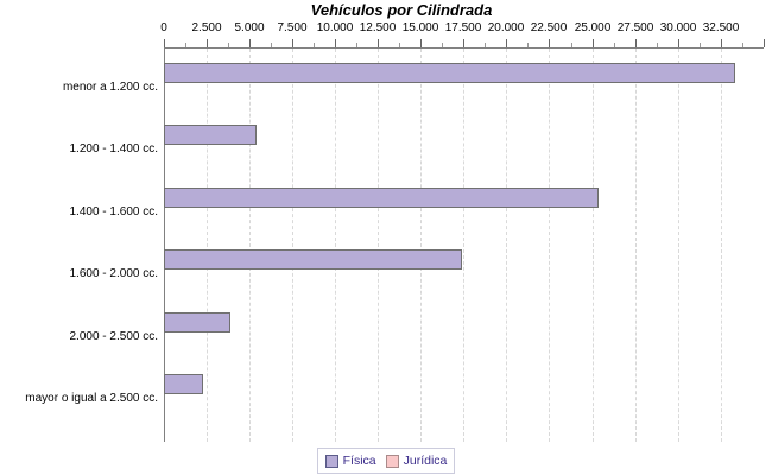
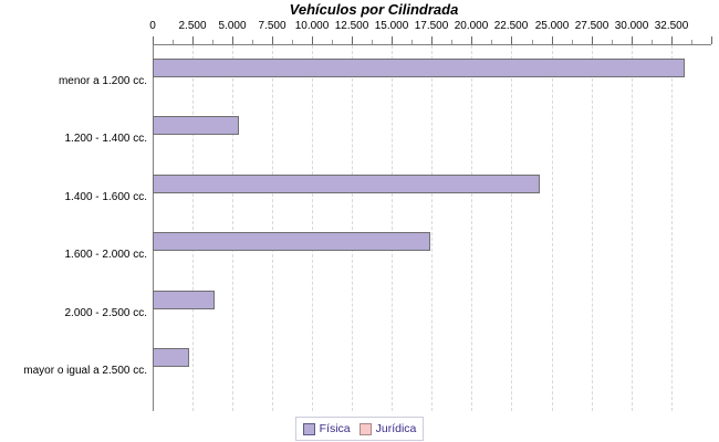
Física/1.400 - 1.600 cc.: 25400 -> 24300
